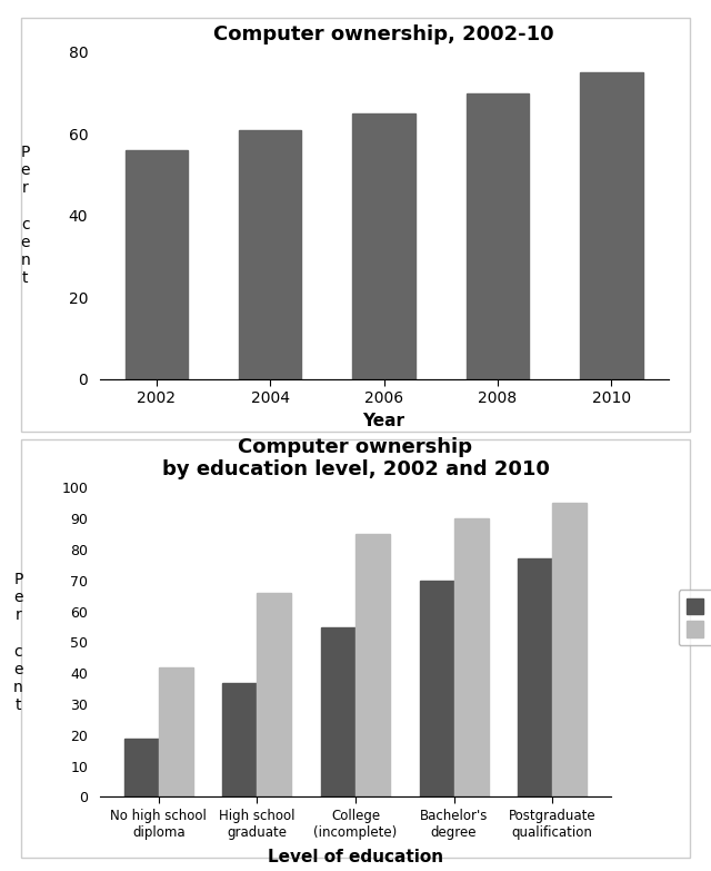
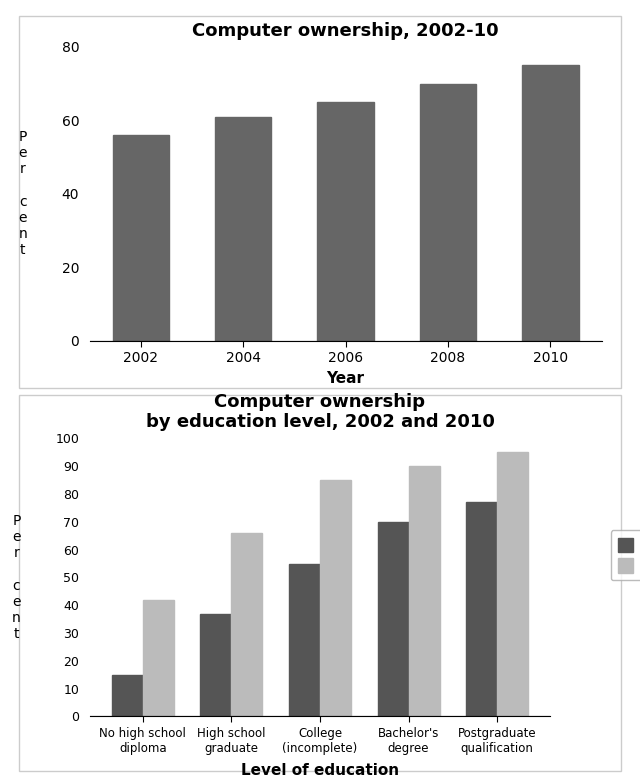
Computer ownership by education level, 2002 and 2010/2002/No high school diploma: 19 -> 15
